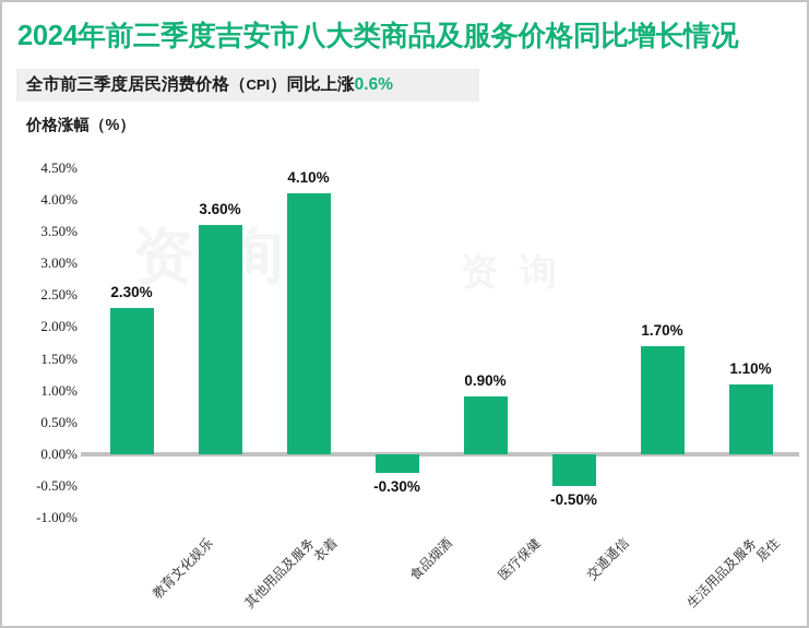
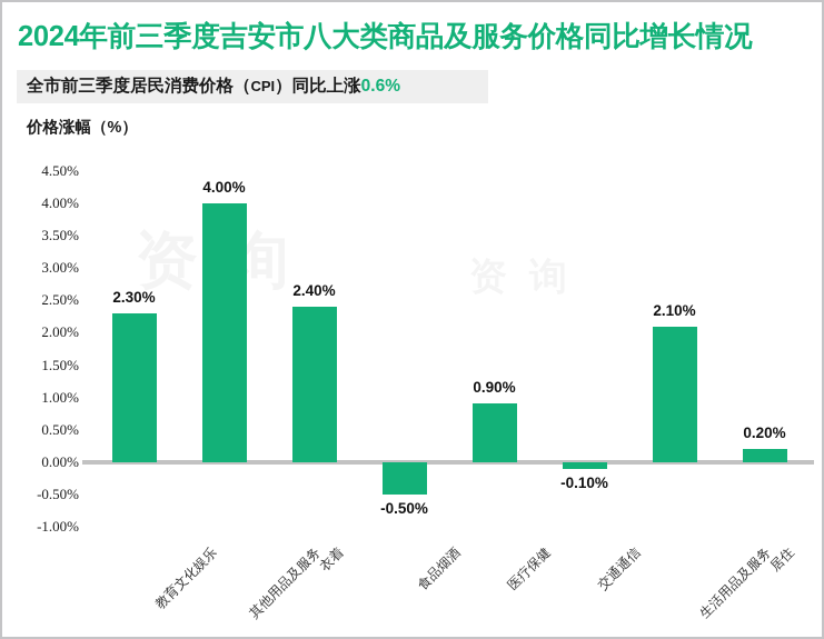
其他用品及服务: 3.60% -> 4.00%
衣着: 4.10% -> 2.40%
食品烟酒: -0.30% -> -0.50%
交通通信: -0.50% -> -0.10%
生活用品及服务: 1.70% -> 2.10%
居住: 1.10% -> 0.20%
